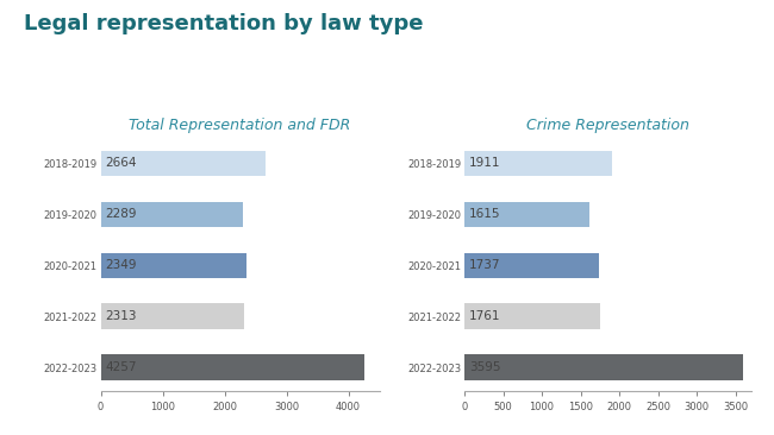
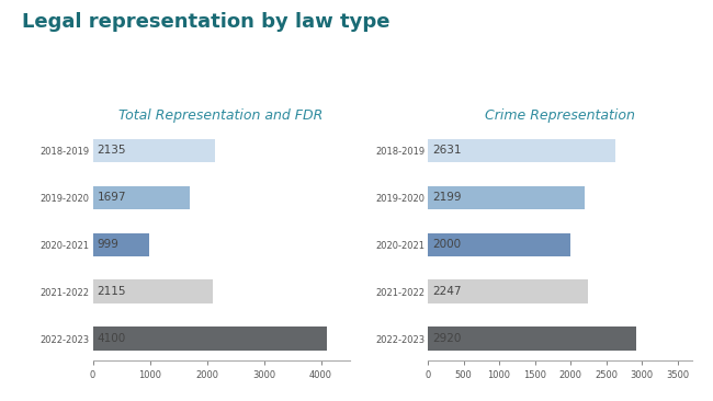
Total Representation and FDR/2018-2019: 2664 -> 2135
Total Representation and FDR/2019-2020: 2289 -> 1697
Total Representation and FDR/2020-2021: 2349 -> 999
Total Representation and FDR/2021-2022: 2313 -> 2115
Total Representation and FDR/2022-2023: 4260 -> 4100
Crime Representation/2018-2019: 1911 -> 2631
Crime Representation/2019-2020: 1615 -> 2199
Crime Representation/2020-2021: 1737 -> 2000
Crime Representation/2021-2022: 1761 -> 2247
Crime Representation/2022-2023: 3600 -> 2920
